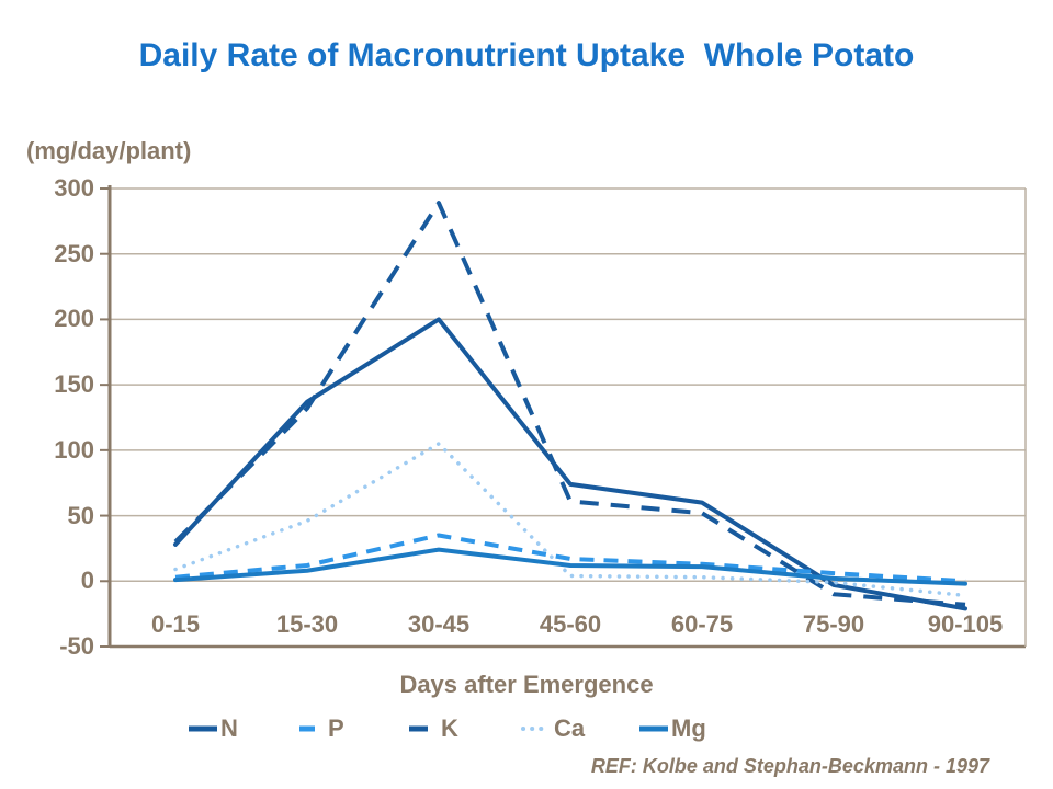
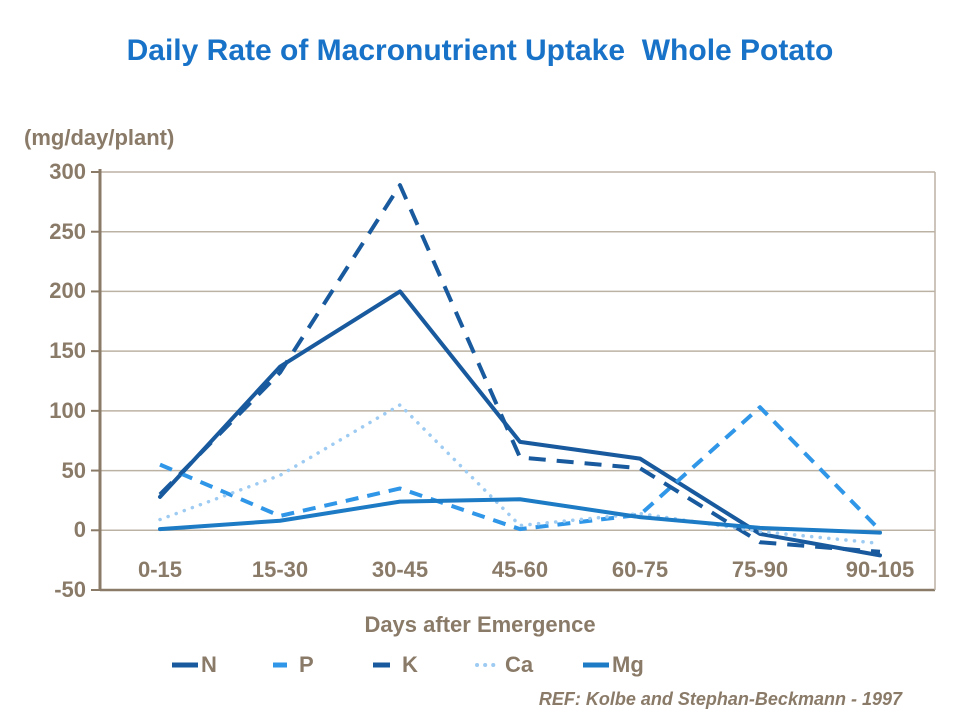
P/0-15: 3 -> 55
P/45-60: 17 -> 1
Mg/45-60: 12 -> 26
Ca/60-75: 3 -> 14
P/75-90: 6 -> 103
